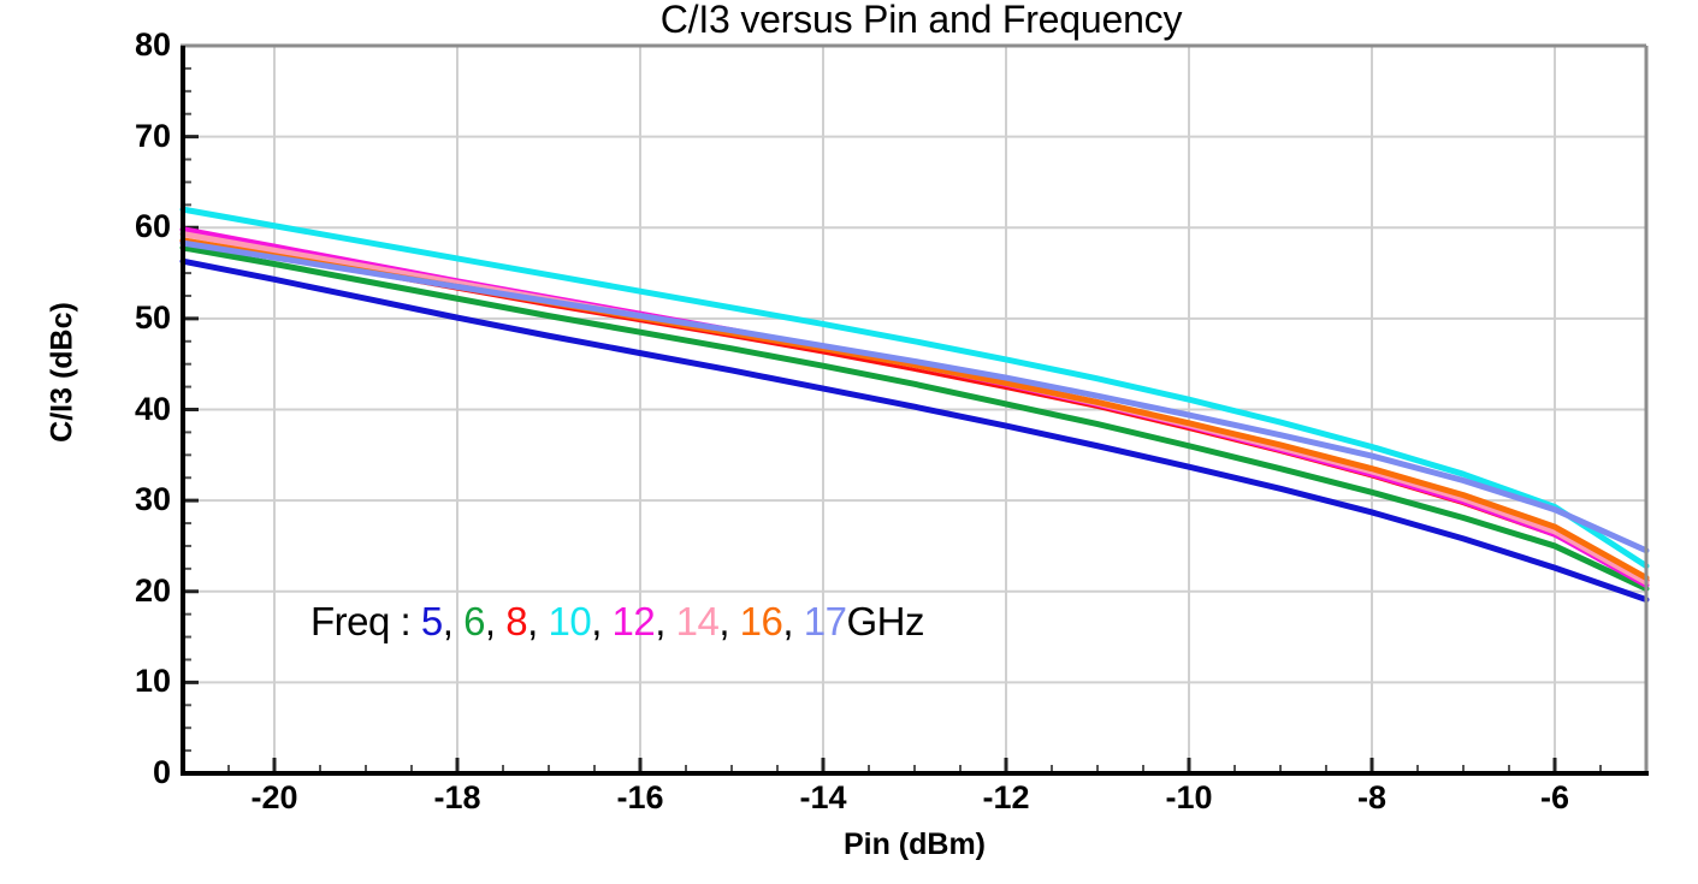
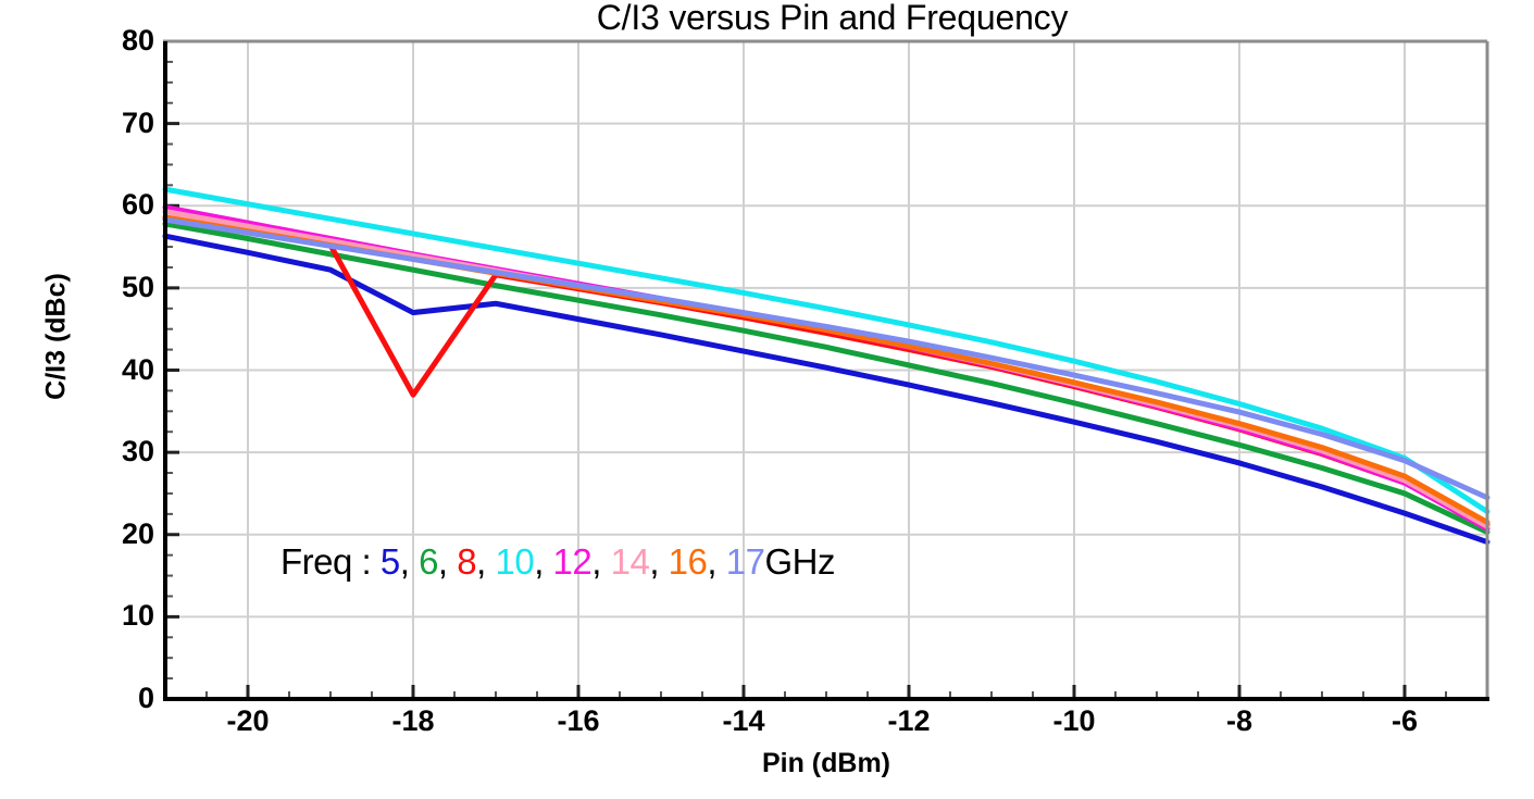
5/-18: 50 -> 47
8/-18: 53 -> 37
